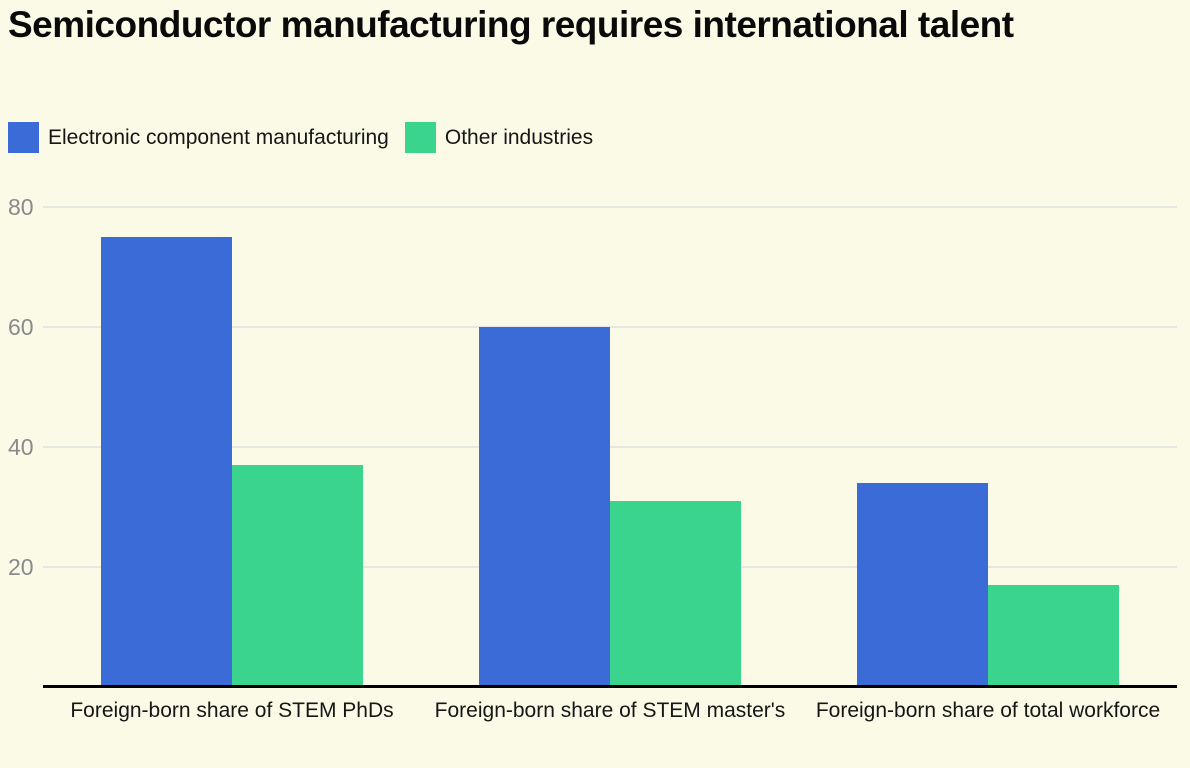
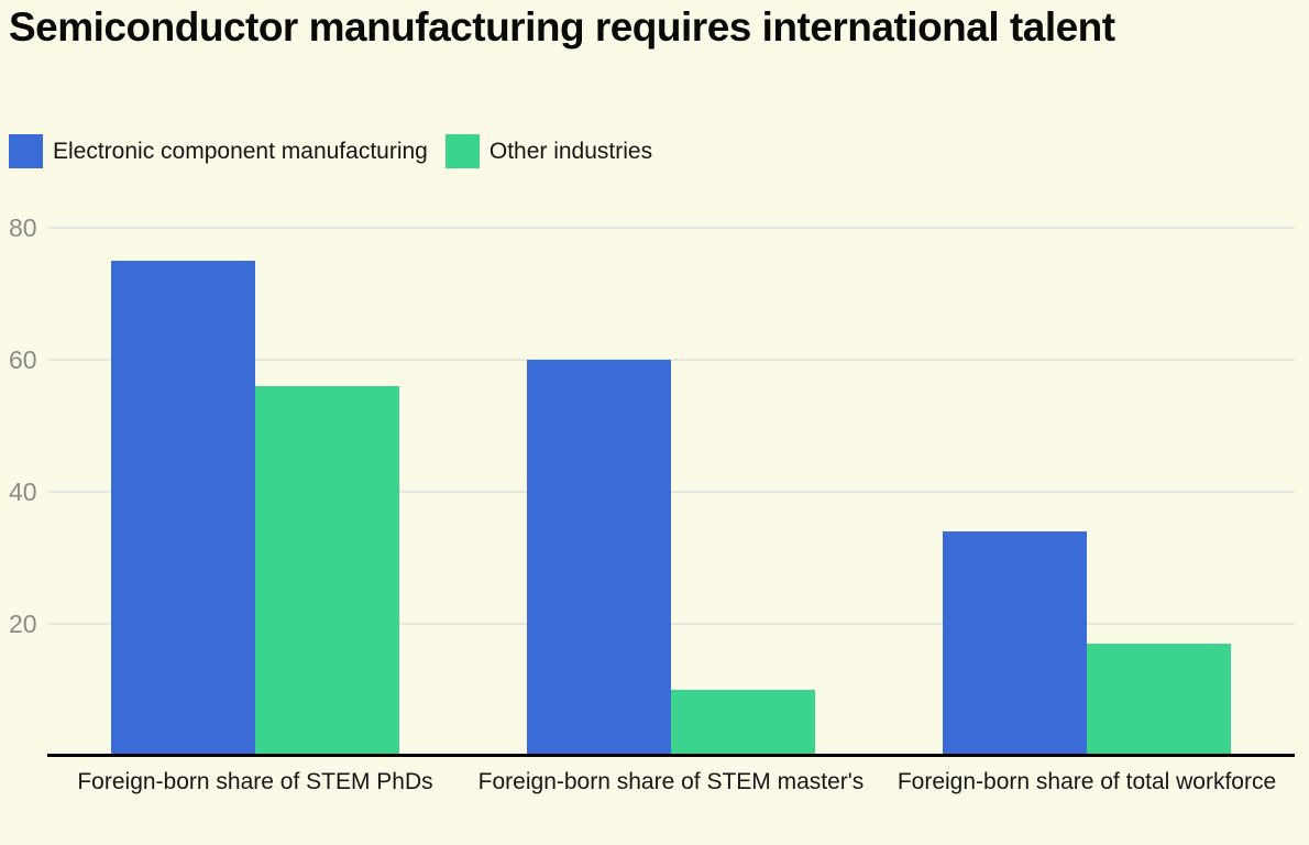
Other industries/Foreign-born share of STEM PhDs: 37 -> 56
Other industries/Foreign-born share of STEM master's: 31 -> 10
